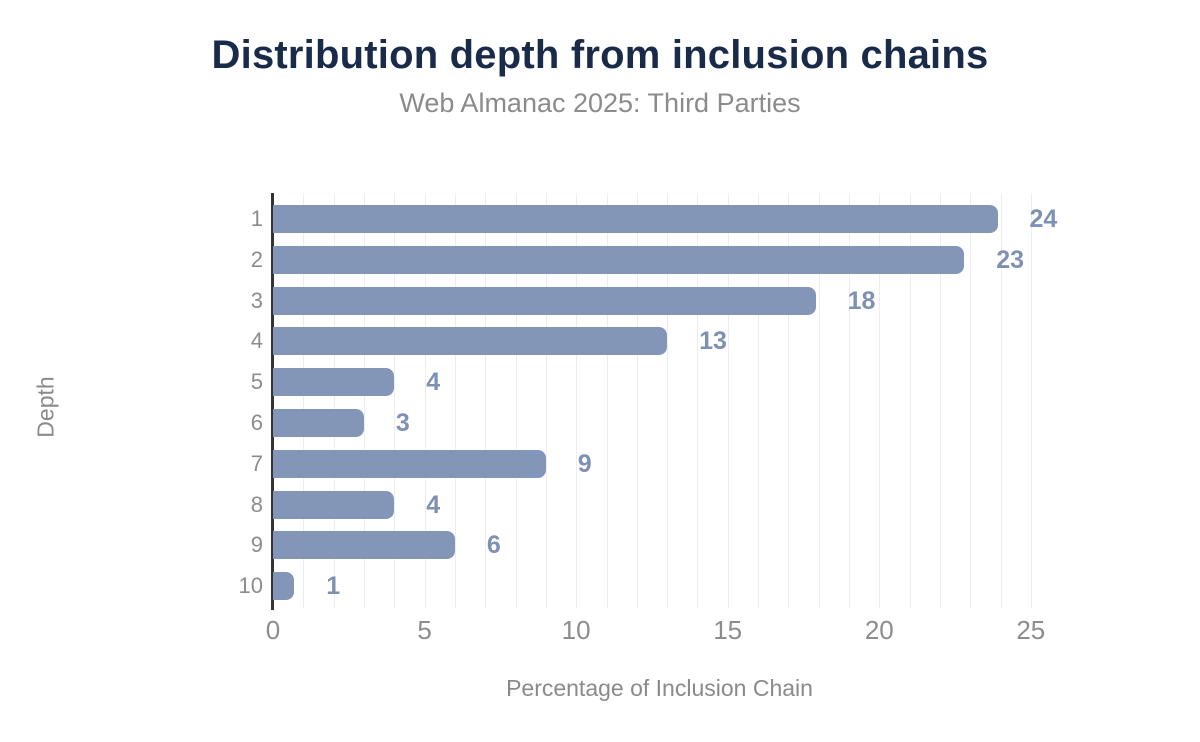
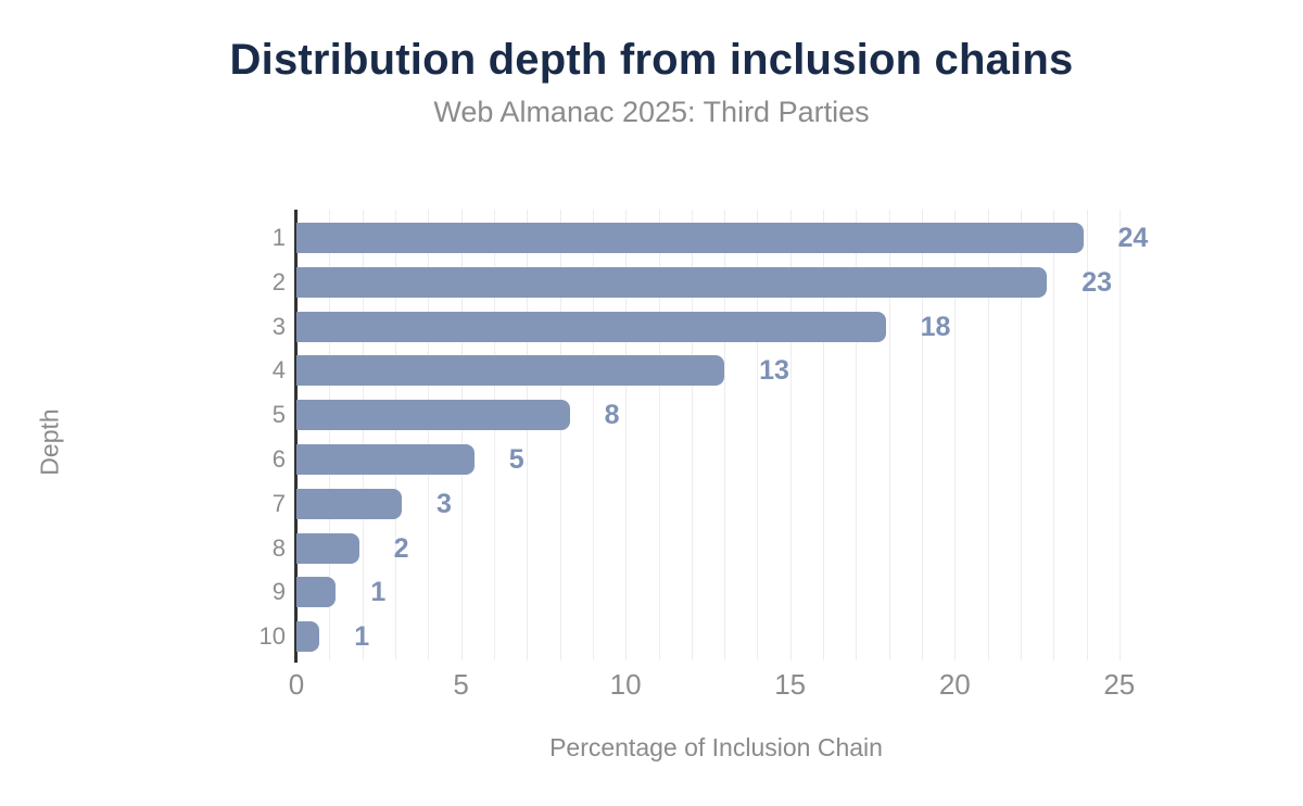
5: 4 -> 8
6: 3 -> 5
7: 9 -> 3
8: 4 -> 2
9: 6 -> 1
